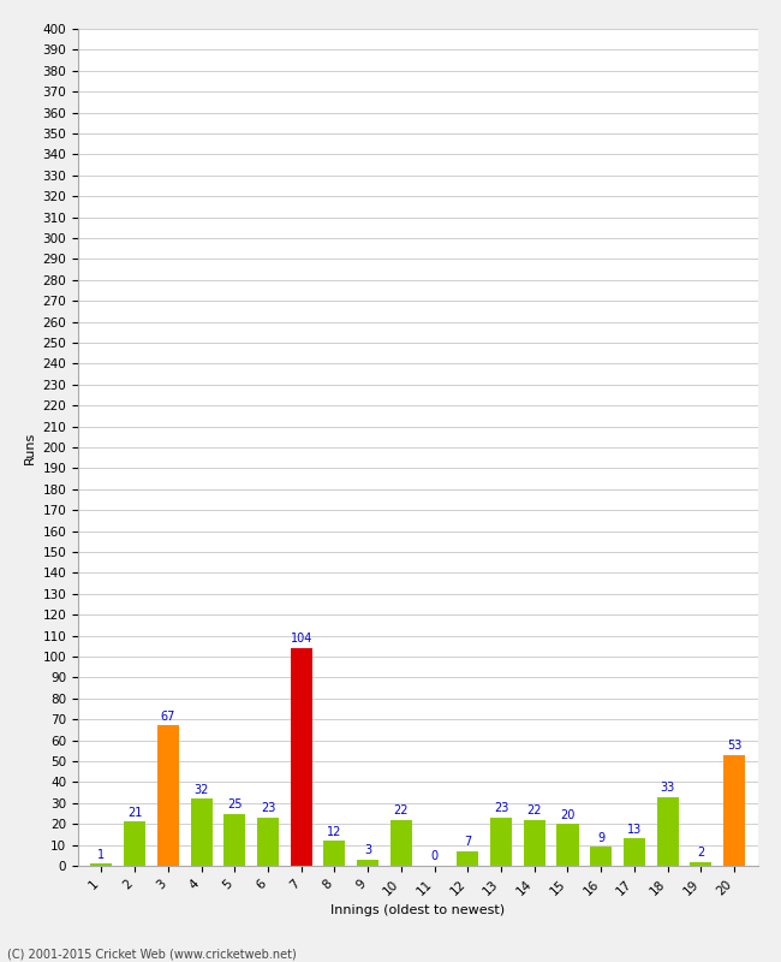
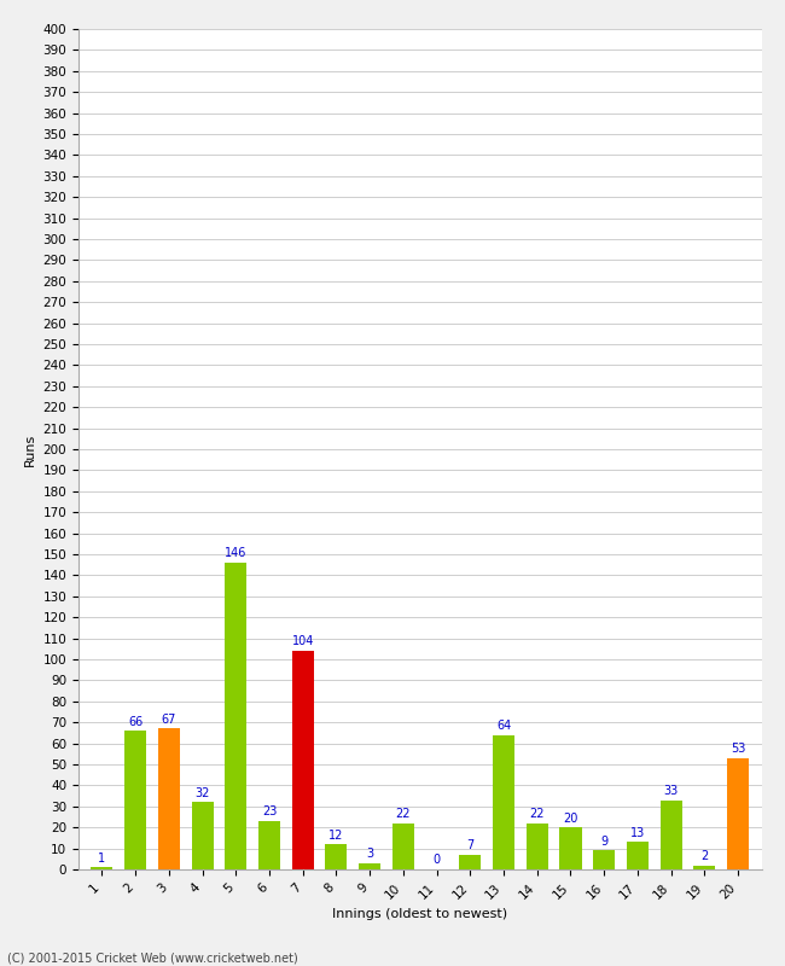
2: 21 -> 66
5: 25 -> 146
13: 23 -> 64
